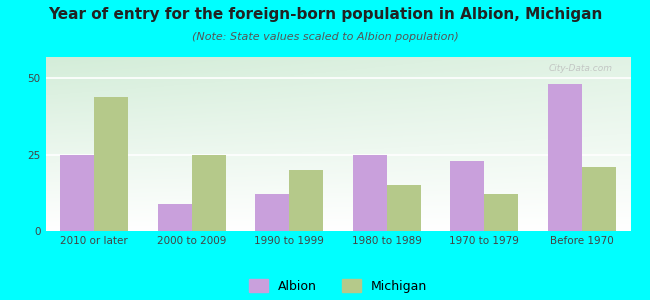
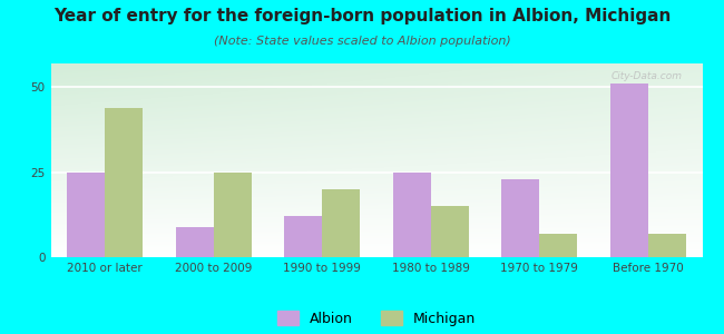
Michigan/1970 to 1979: 12 -> 7
Albion/Before 1970: 48 -> 51
Michigan/Before 1970: 21 -> 7
